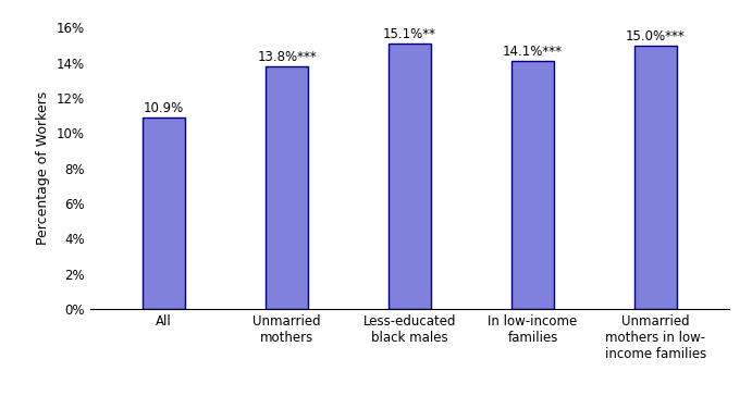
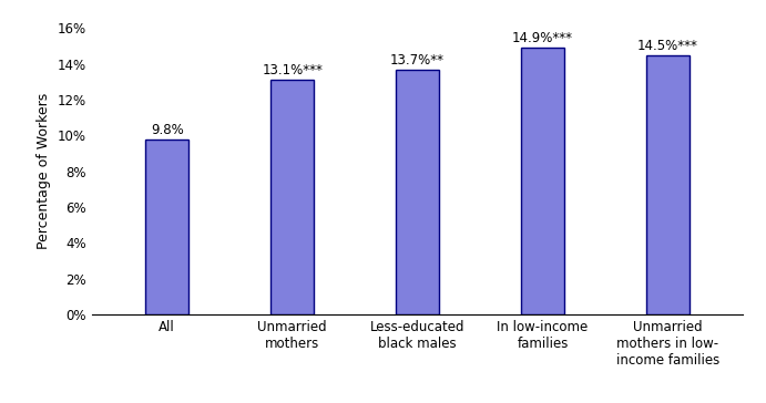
All: 10.9% -> 9.8%
Unmarried mothers: 13.8 -> 13.1
Less-educated black males: 15.1%** -> 13.7%**
In low-income families: 14.1 -> 14.9
Unmarried mothers in low- income families: 15.0 -> 14.5
